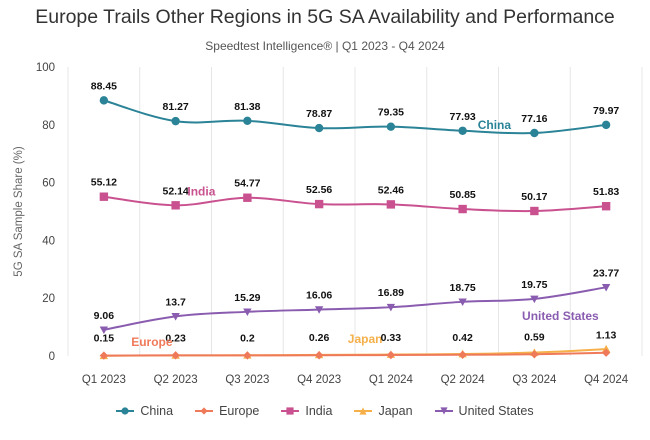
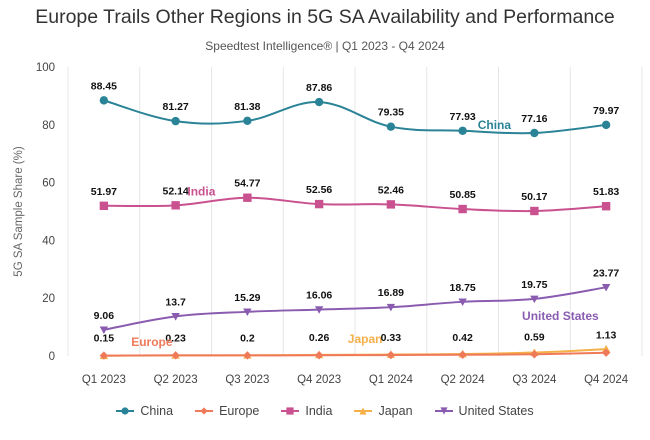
India/Q1 2023: 55.12 -> 51.97
China/Q4 2023: 78.87 -> 87.86
